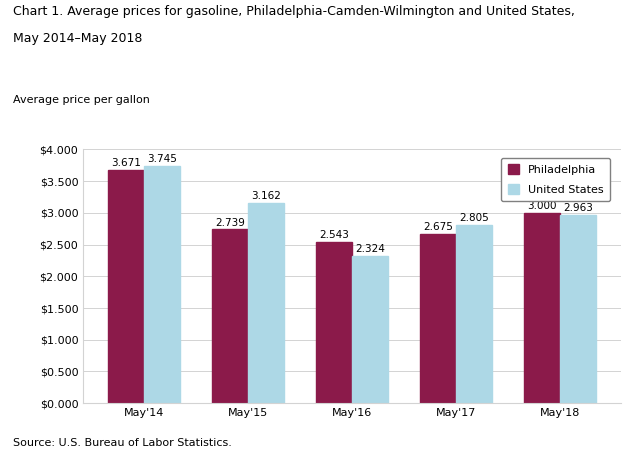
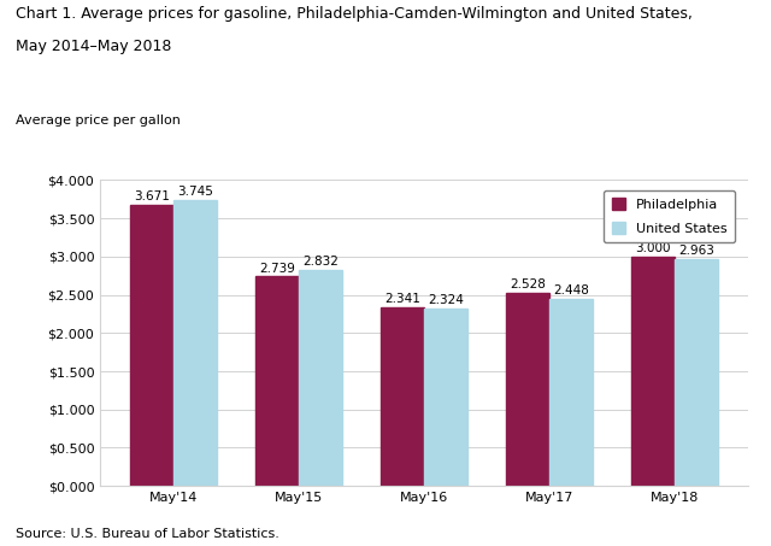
United States/May'15: 3.162 -> 2.832
Philadelphia/May'16: 2.543 -> 2.341
Philadelphia/May'17: 2.675 -> 2.528
United States/May'17: 2.805 -> 2.448
